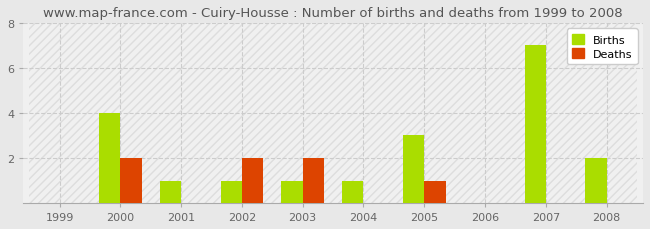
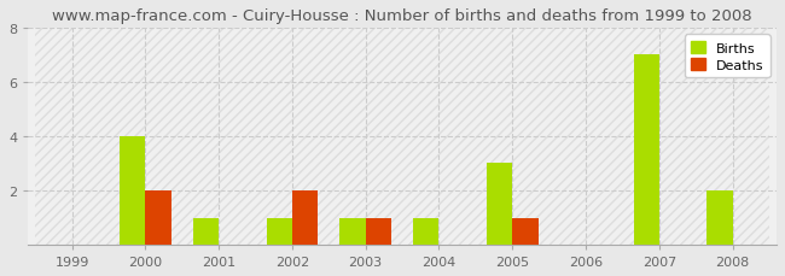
Deaths/2003: 2 -> 1
